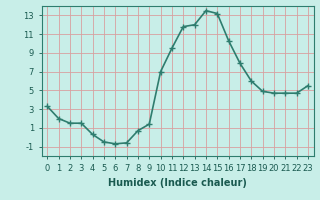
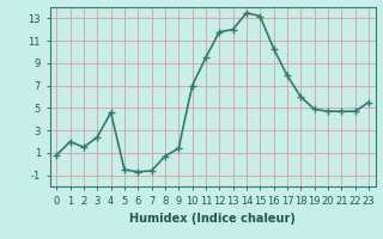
0: 3.3 -> 0.8
3: 1.5 -> 2.4
4: 0.3 -> 4.6
